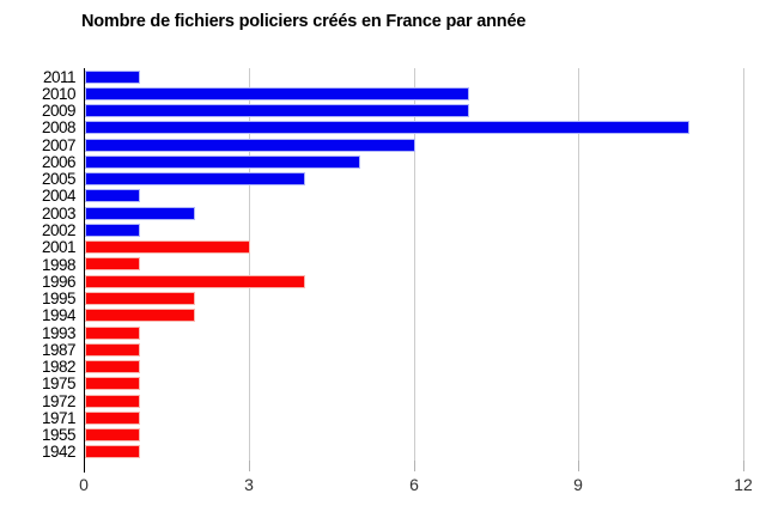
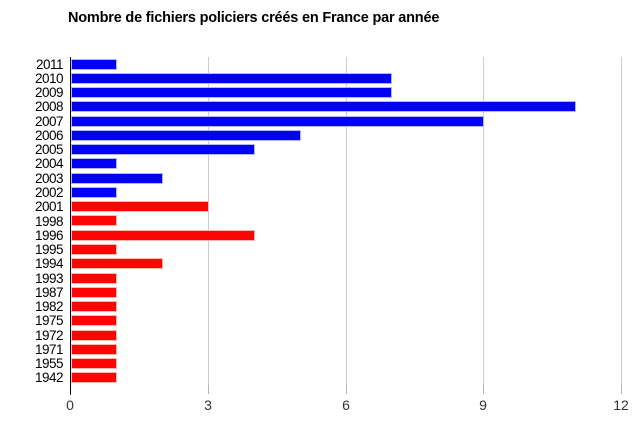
2007: 6 -> 9
1995: 2 -> 1
